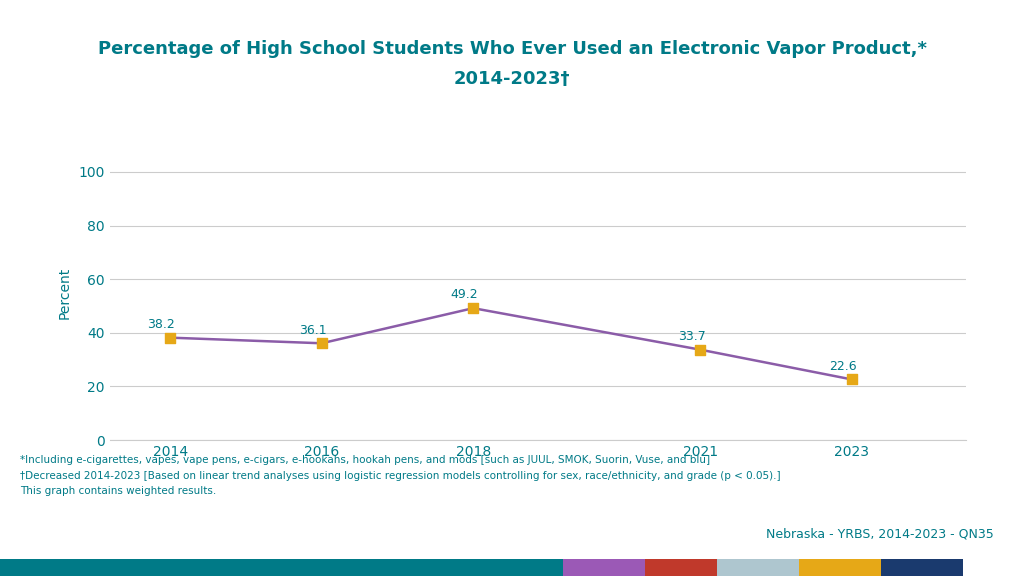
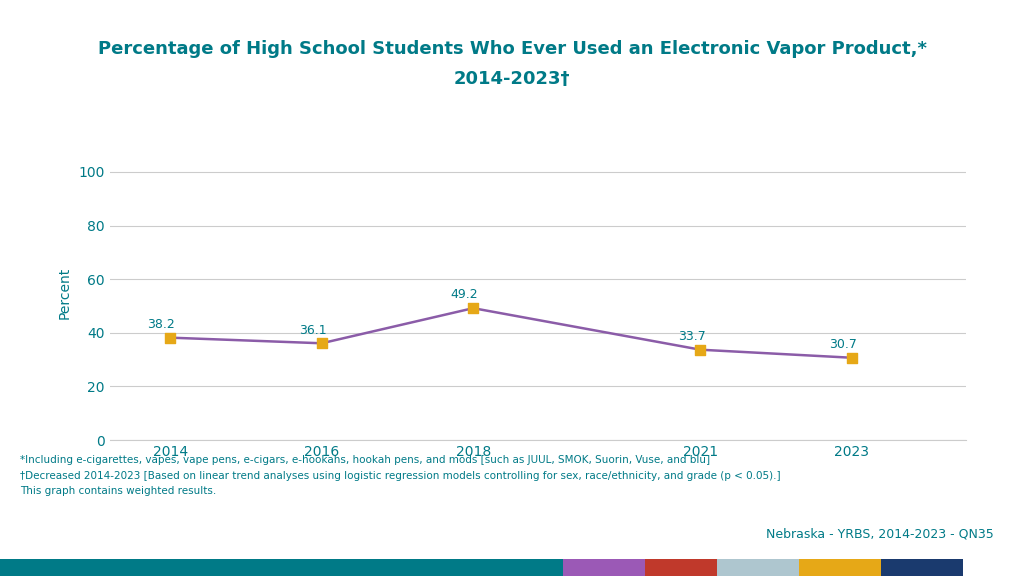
2023: 22.6 -> 30.7
